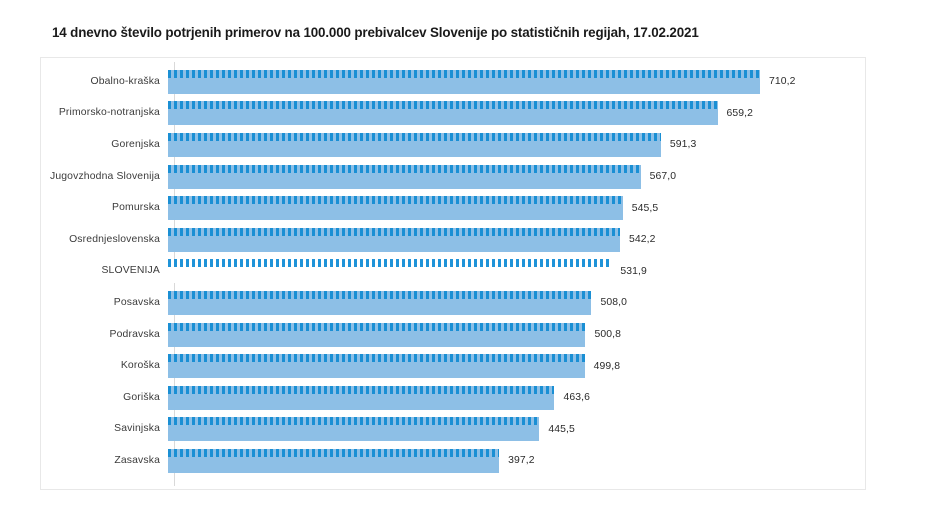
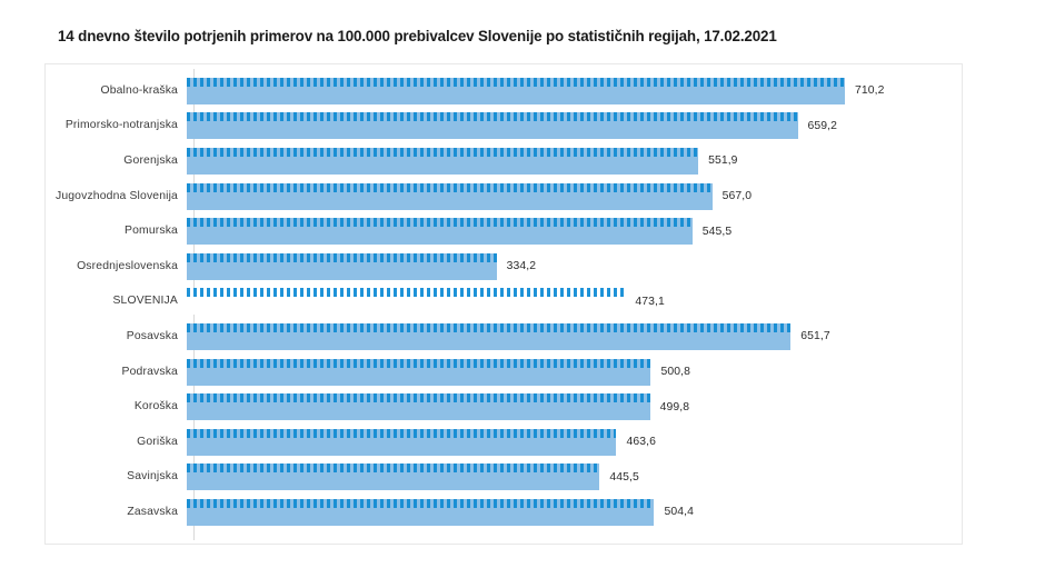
Gorenjska: 591,3 -> 551,9
Osrednjeslovenska: 542,2 -> 334,2
SLOVENIJA: 531,9 -> 473,1
Posavska: 508,0 -> 651,7
Zasavska: 397,2 -> 504,4
